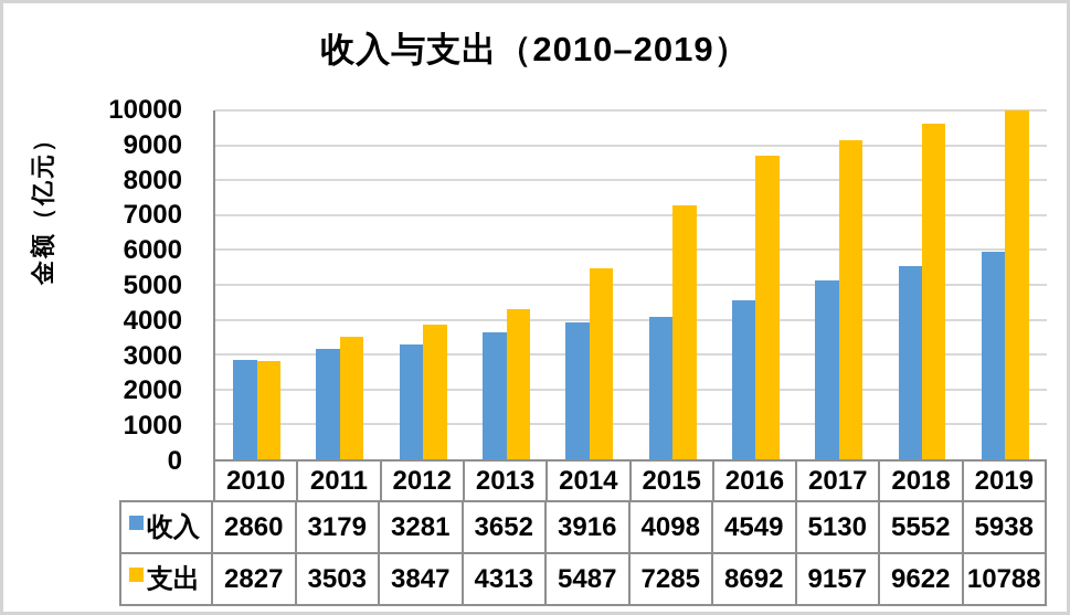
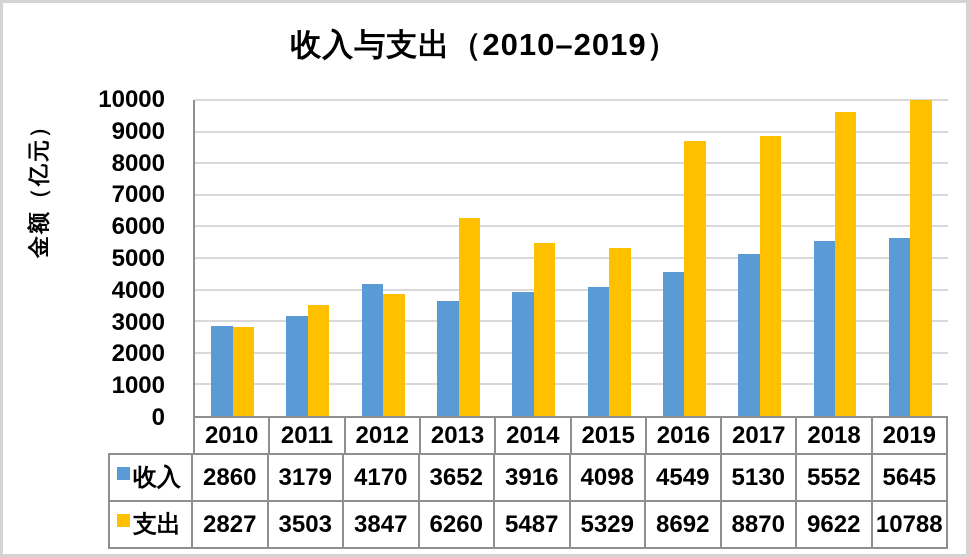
收入/2012: 3281 -> 4170
支出/2013: 4313 -> 6260
支出/2015: 7285 -> 5329
支出/2017: 9157 -> 8870
收入/2019: 5938 -> 5645
